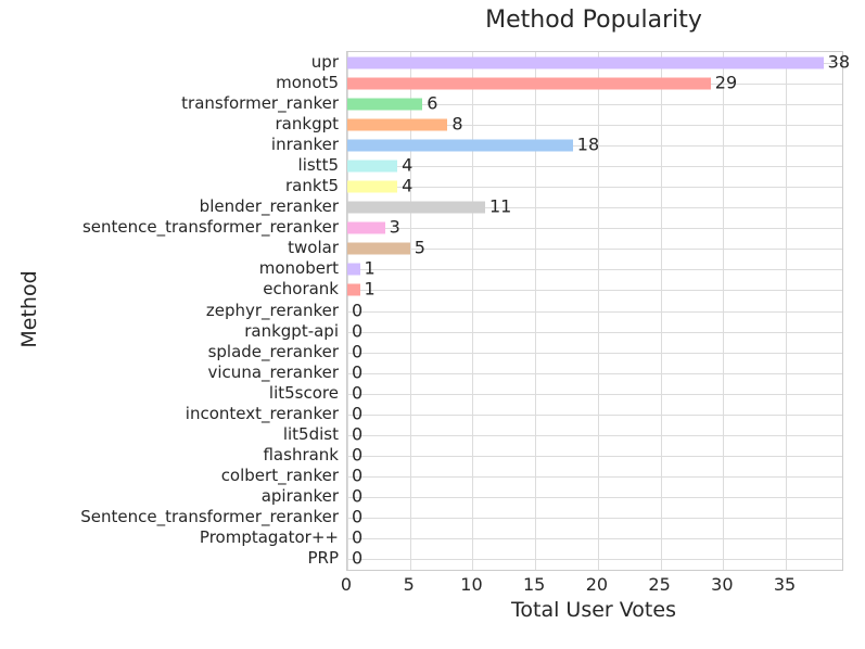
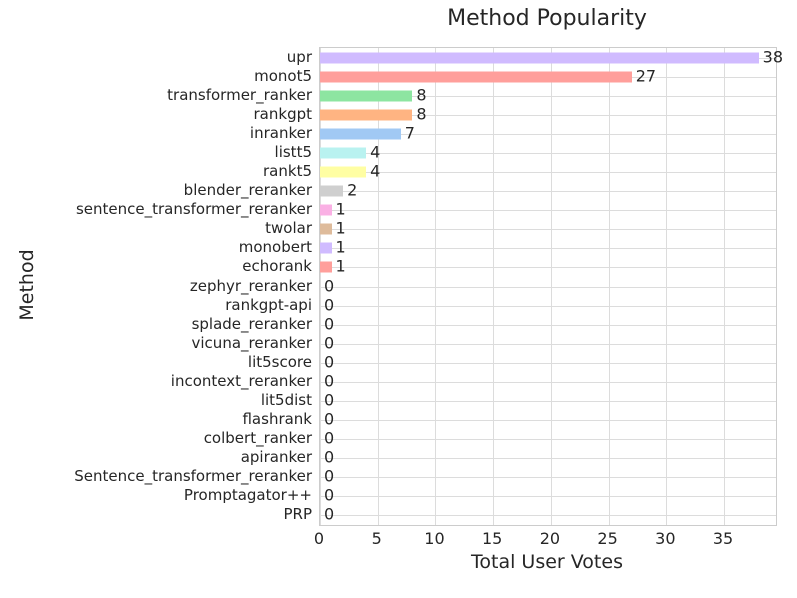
monot5: 29 -> 27
transformer_ranker: 6 -> 8
inranker: 18 -> 7
blender_reranker: 11 -> 2
sentence_transformer_reranker: 3 -> 1
twolar: 5 -> 1
